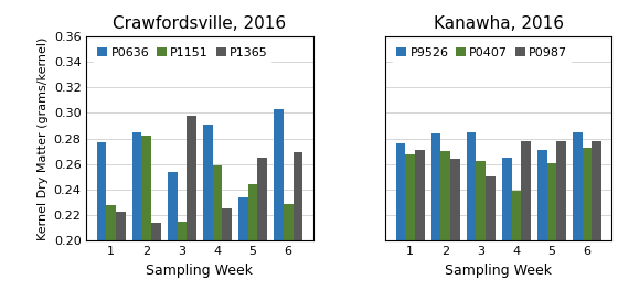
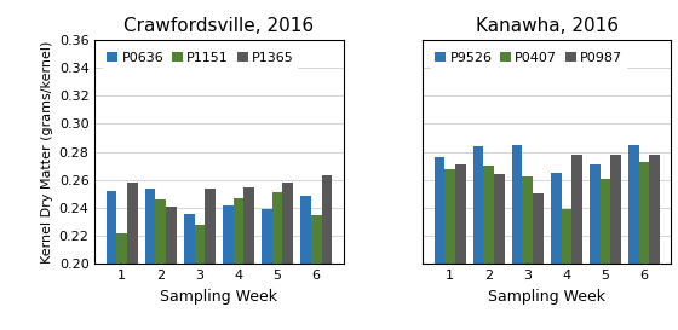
Crawfordsville, 2016/P0636/1: 0.277 -> 0.252
Crawfordsville, 2016/P1151/1: 0.228 -> 0.222
Crawfordsville, 2016/P1365/1: 0.223 -> 0.258
Crawfordsville, 2016/P0636/2: 0.285 -> 0.254
Crawfordsville, 2016/P1151/2: 0.282 -> 0.246
Crawfordsville, 2016/P1365/2: 0.214 -> 0.241
Crawfordsville, 2016/P0636/3: 0.254 -> 0.236
Crawfordsville, 2016/P1151/3: 0.215 -> 0.228
Crawfordsville, 2016/P1365/3: 0.298 -> 0.254
Crawfordsville, 2016/P0636/4: 0.291 -> 0.242
Crawfordsville, 2016/P1151/4: 0.259 -> 0.247
Crawfordsville, 2016/P1365/4: 0.225 -> 0.255
Crawfordsville, 2016/P0636/5: 0.234 -> 0.239
Crawfordsville, 2016/P1151/5: 0.244 -> 0.251
Crawfordsville, 2016/P1365/5: 0.265 -> 0.258
Crawfordsville, 2016/P0636/6: 0.303 -> 0.249
Crawfordsville, 2016/P1151/6: 0.229 -> 0.235
Crawfordsville, 2016/P1365/6: 0.269 -> 0.263
